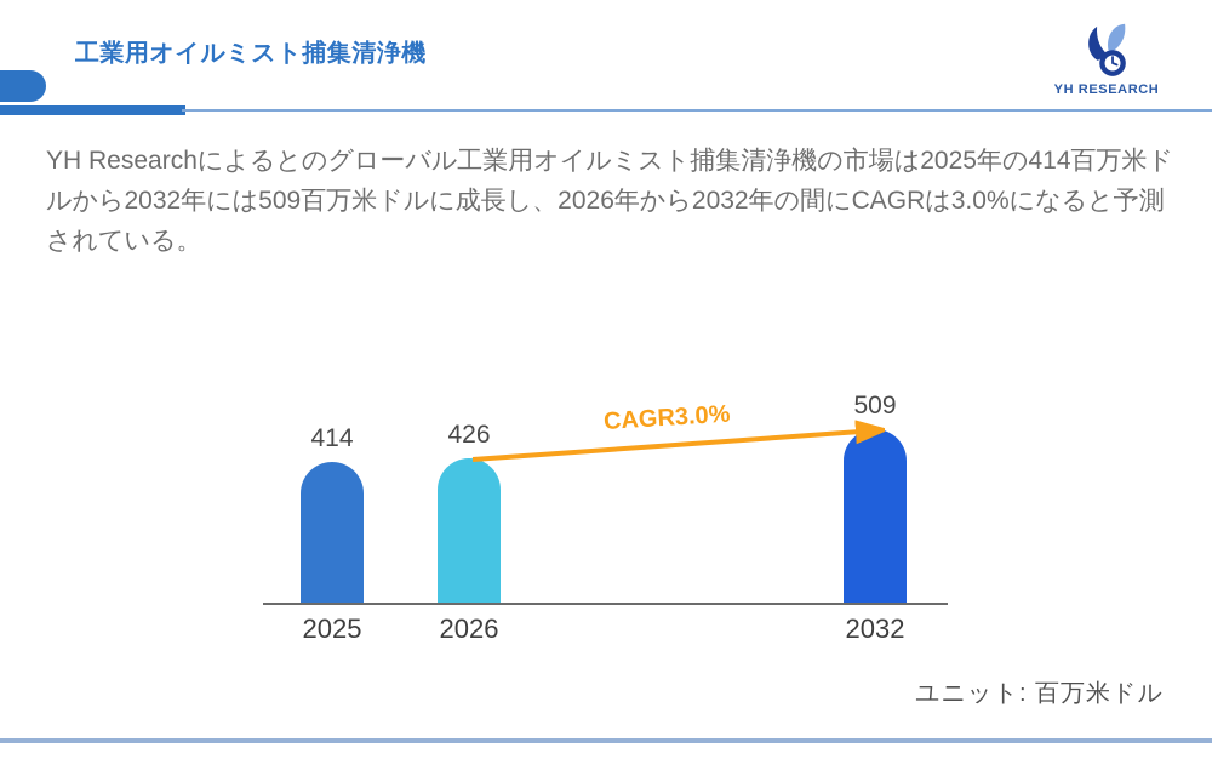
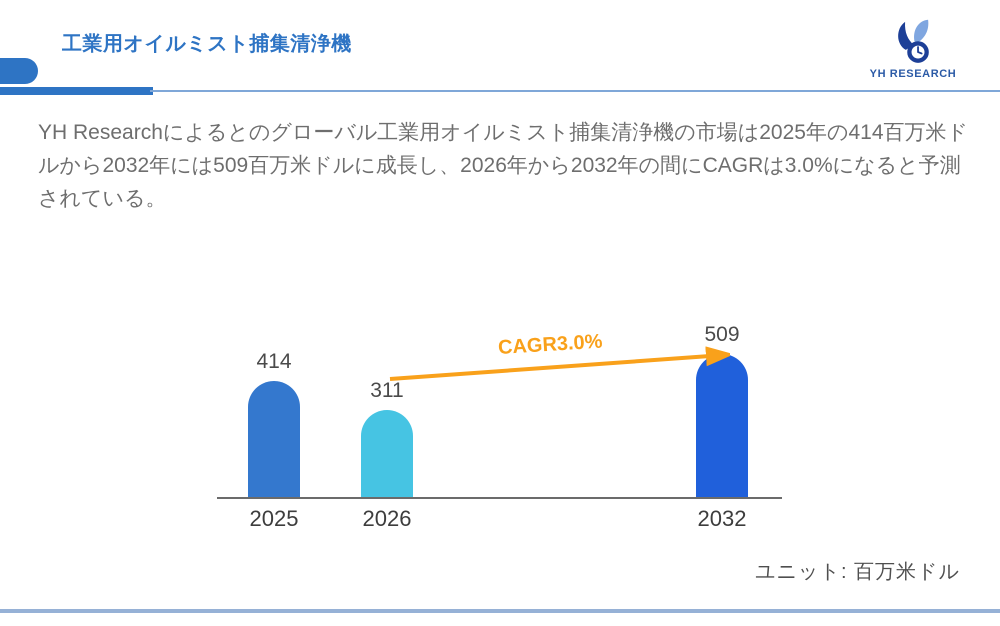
2026: 426 -> 311
